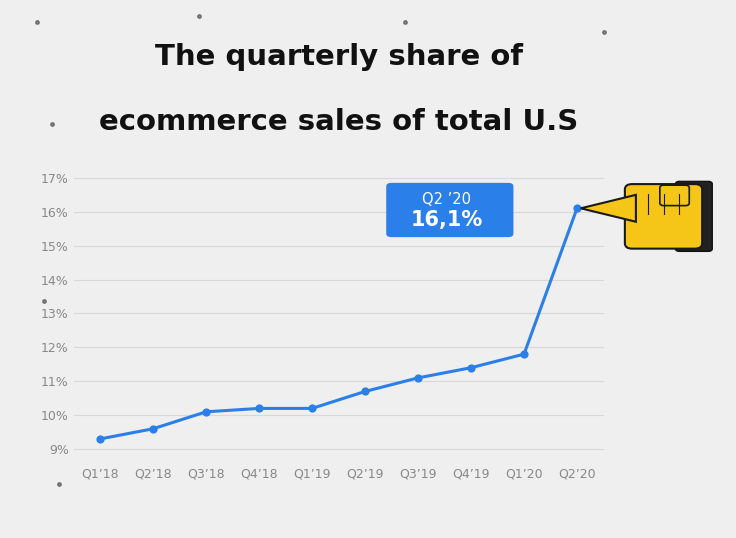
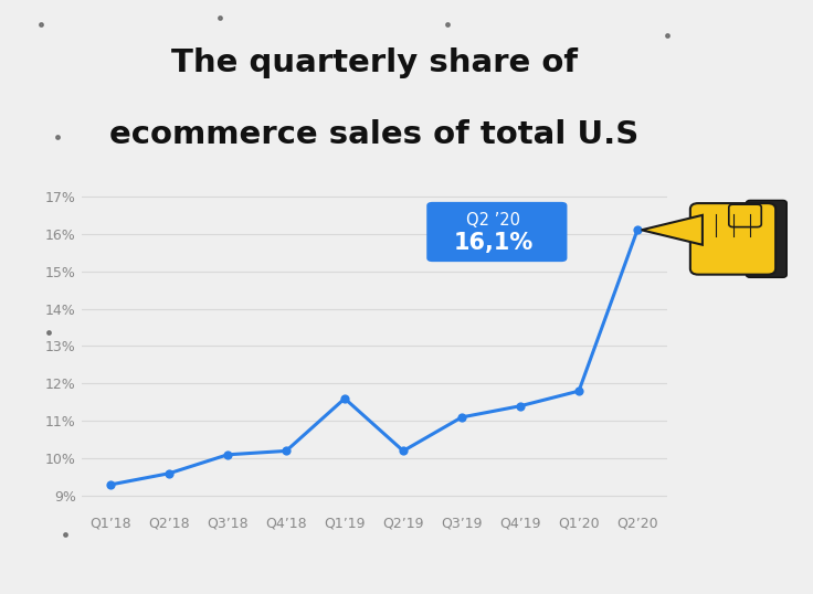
Q1’19: 10.2% -> 11.6%
Q2’19: 10.7% -> 10.2%
